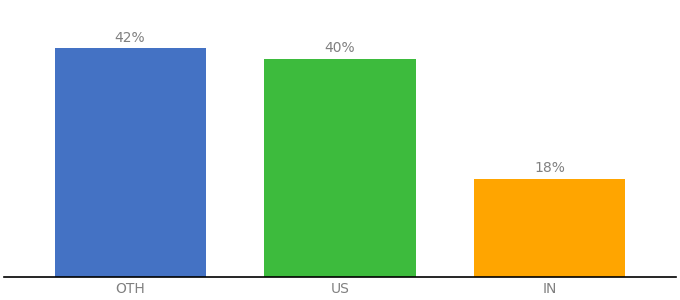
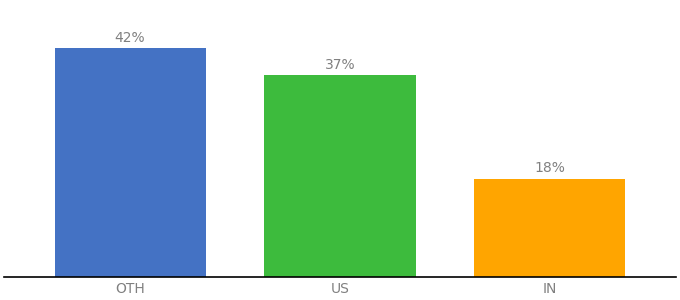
US: 40% -> 37%
